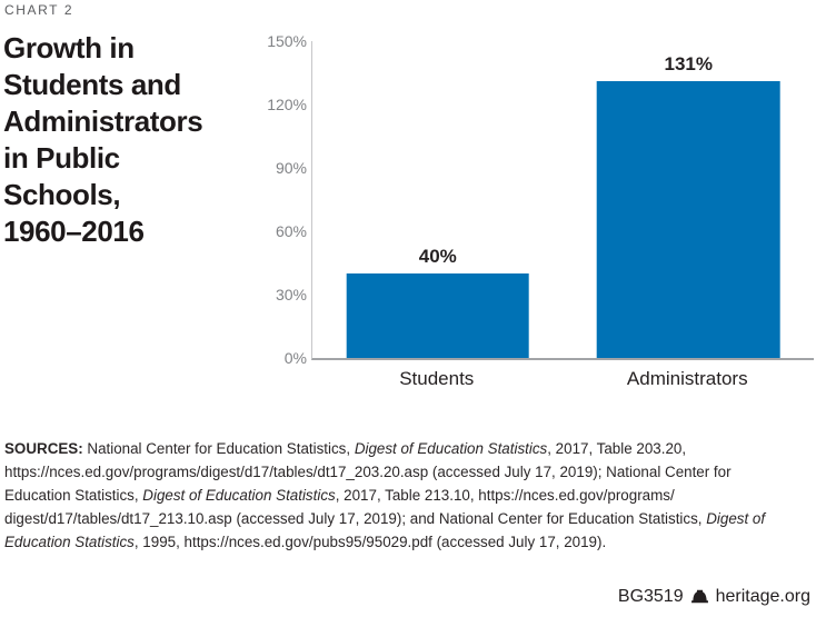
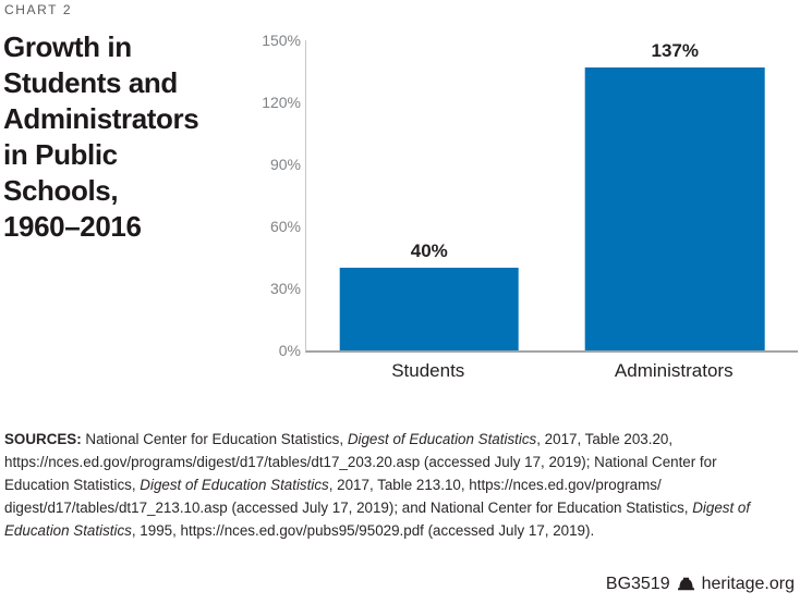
Administrators: 131% -> 137%
